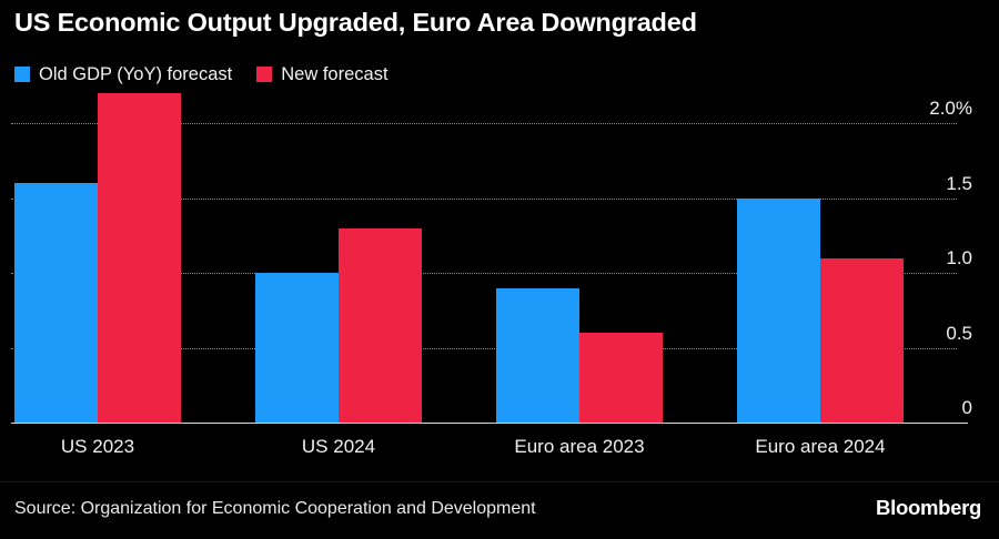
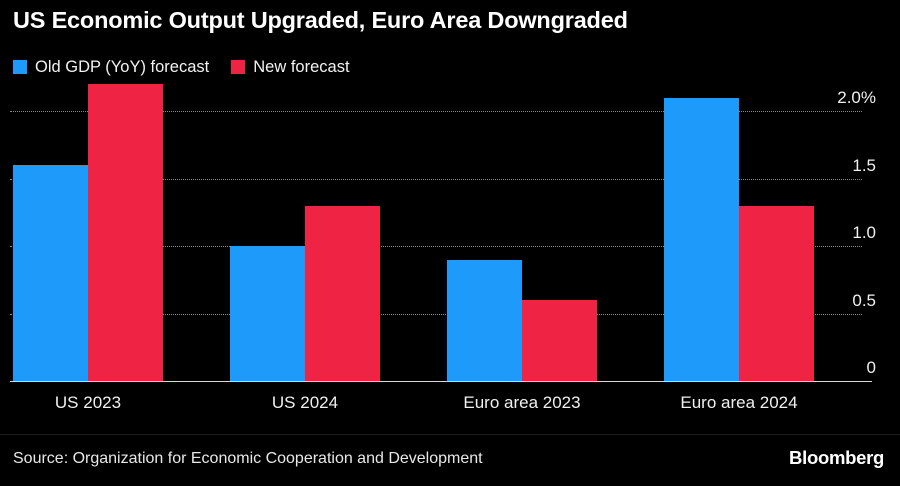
Old GDP (YoY) forecast/Euro area 2024: 1.5% -> 2.1%
New forecast/Euro area 2024: 1.1% -> 1.3%
